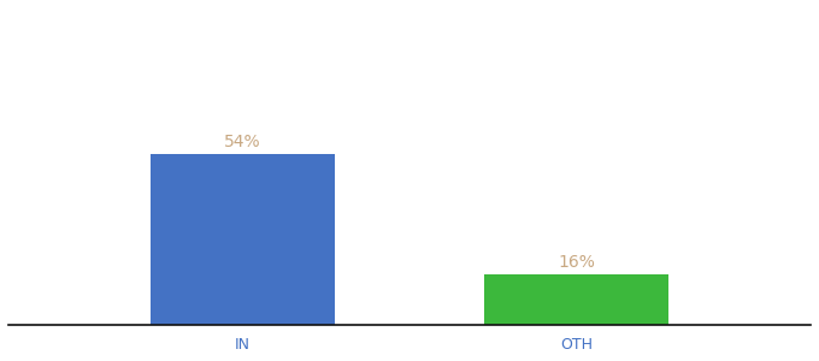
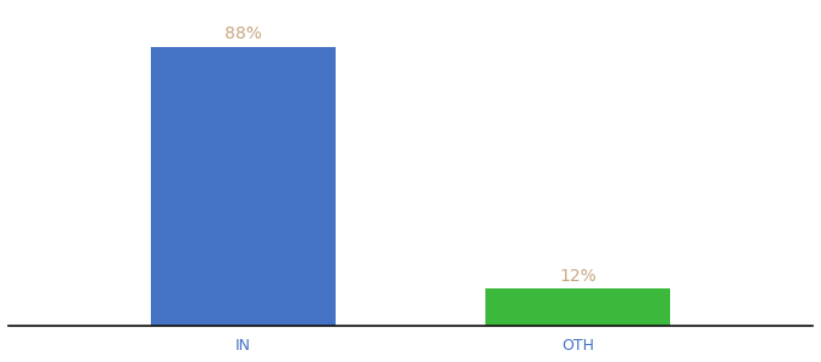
IN: 54% -> 88%
OTH: 16% -> 12%
